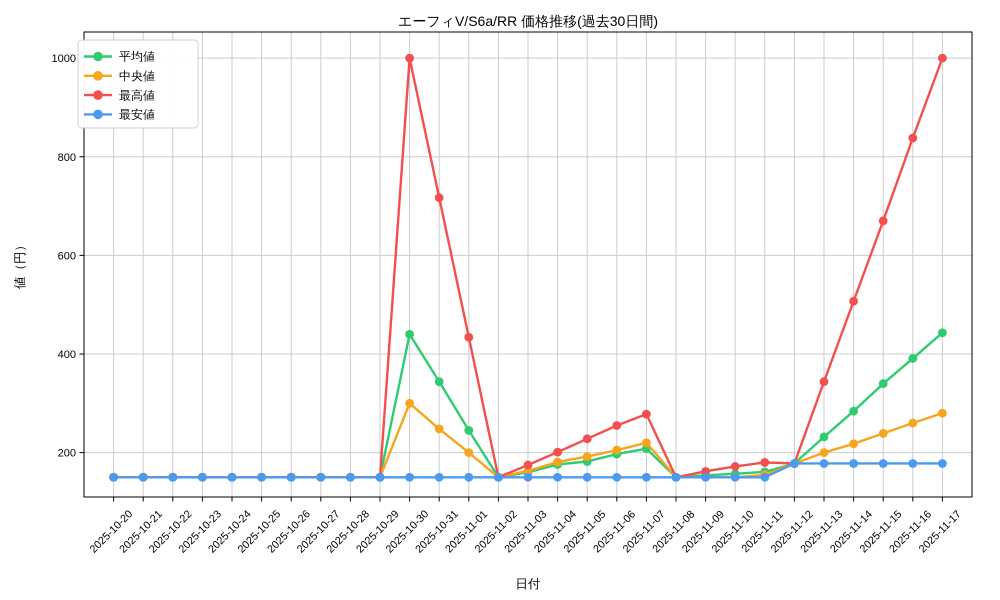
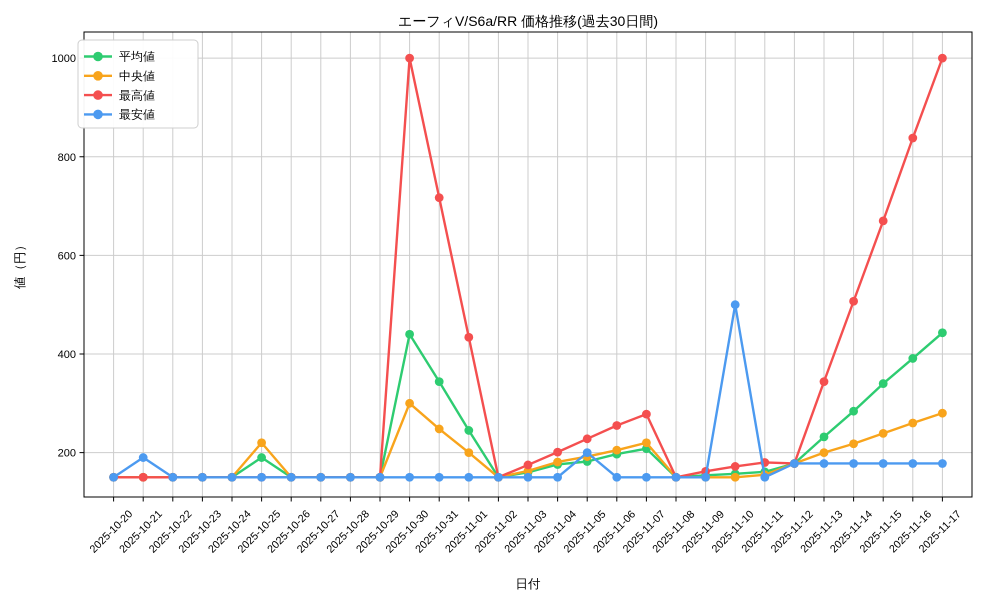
最安値/2025-10-21: 150 -> 190
平均値/2025-10-25: 150 -> 190
中央値/2025-10-25: 150 -> 220
最安値/2025-11-05: 150 -> 200
最安値/2025-11-10: 150 -> 500
